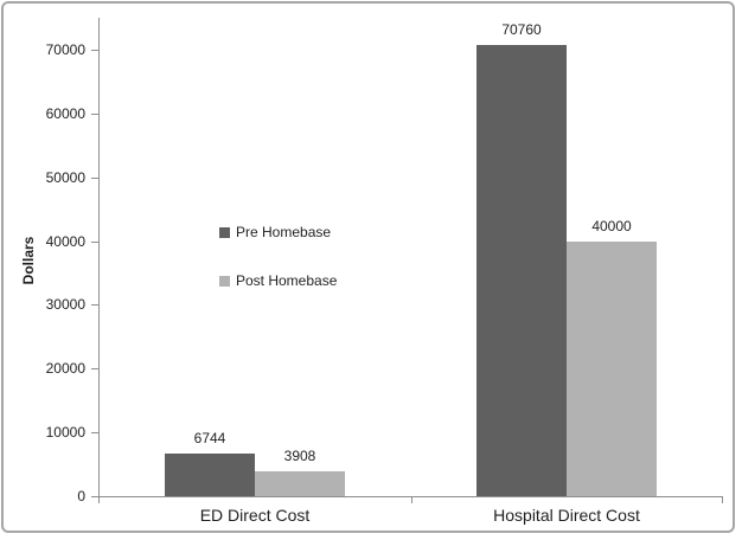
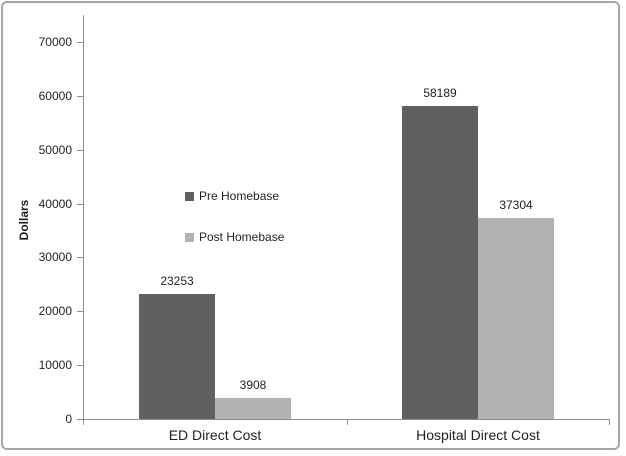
Pre Homebase/ED Direct Cost: 6744 -> 23253
Pre Homebase/Hospital Direct Cost: 70760 -> 58189
Post Homebase/Hospital Direct Cost: 40000 -> 37304
